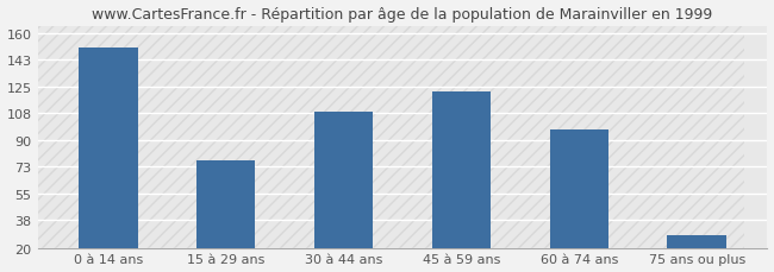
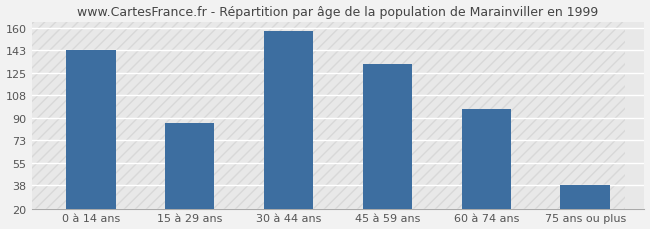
0 à 14 ans: 151 -> 143
15 à 29 ans: 77 -> 86
30 à 44 ans: 109 -> 158
45 à 59 ans: 122 -> 132
75 ans ou plus: 28 -> 38
